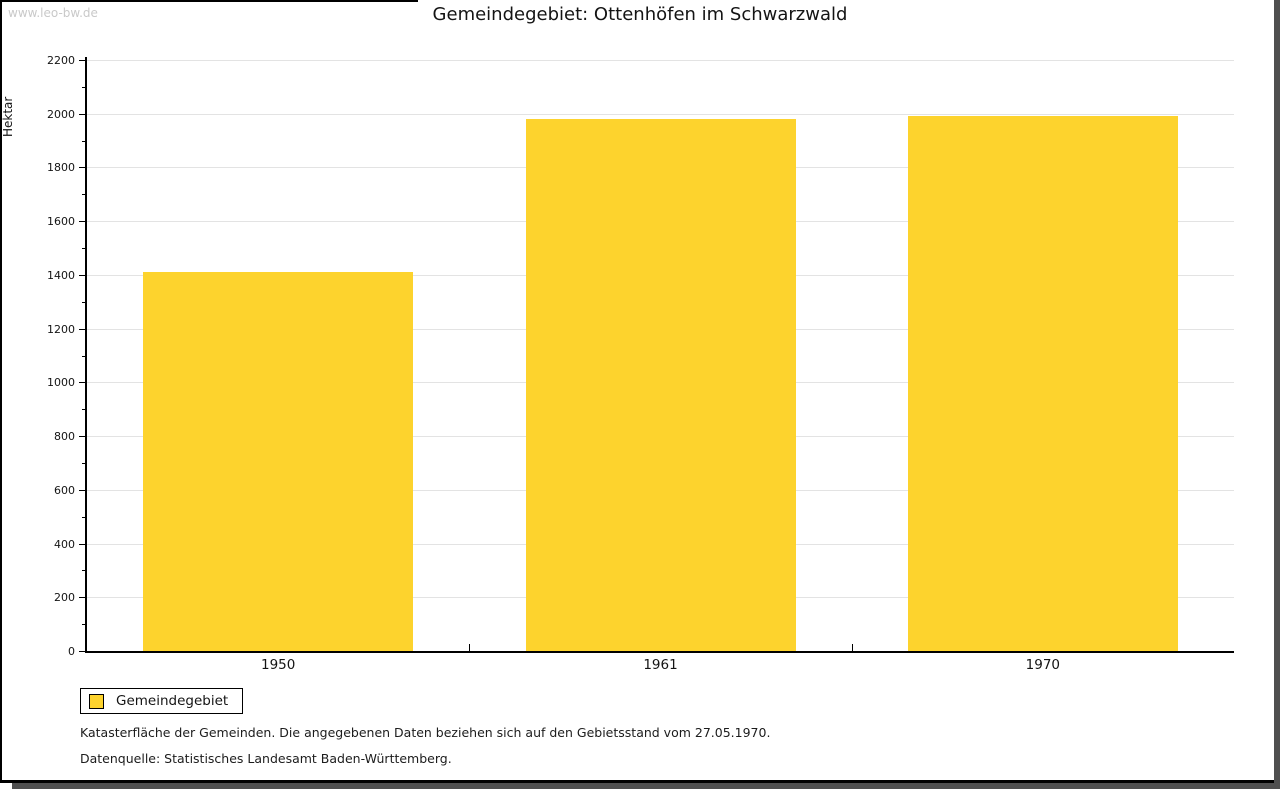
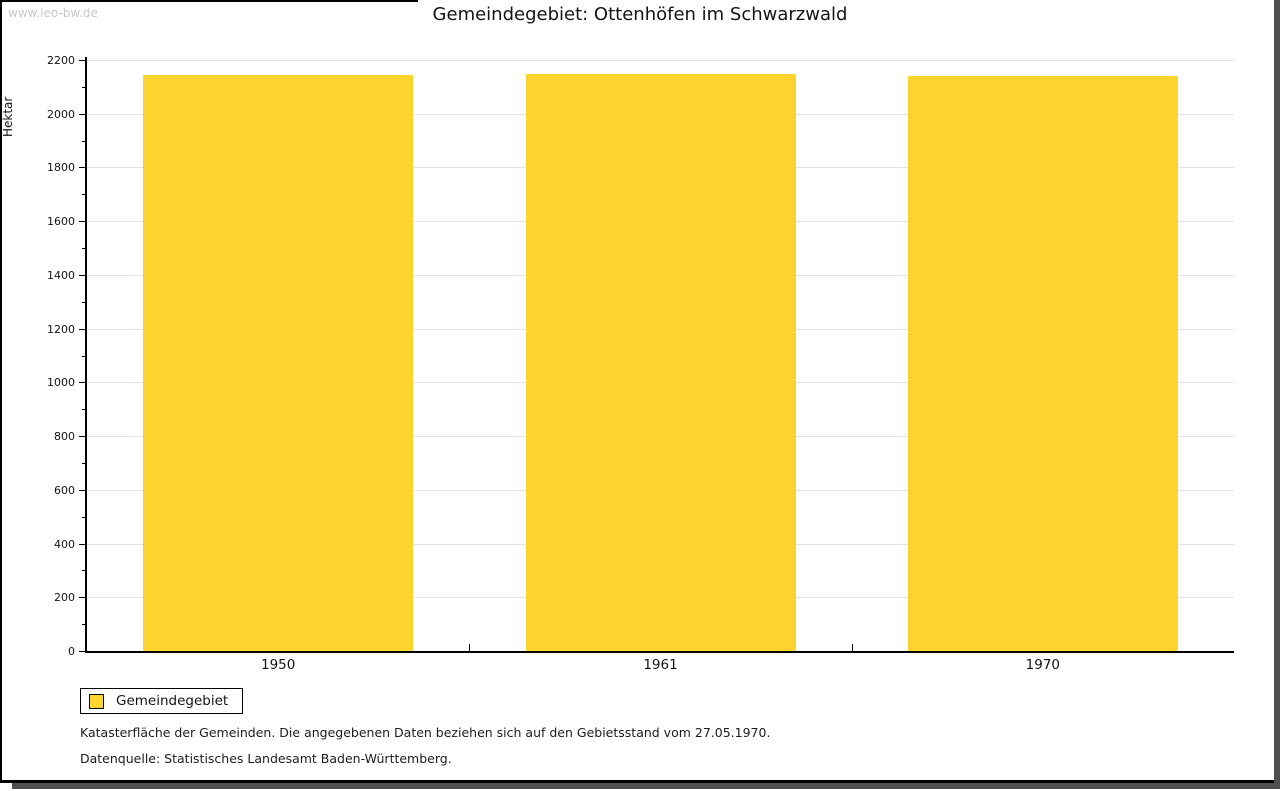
1950: 1410 -> 2150
1961: 1980 -> 2150
1970: 1990 -> 2140
